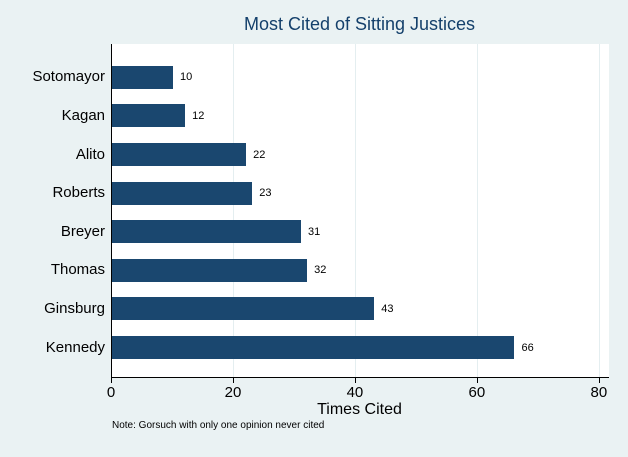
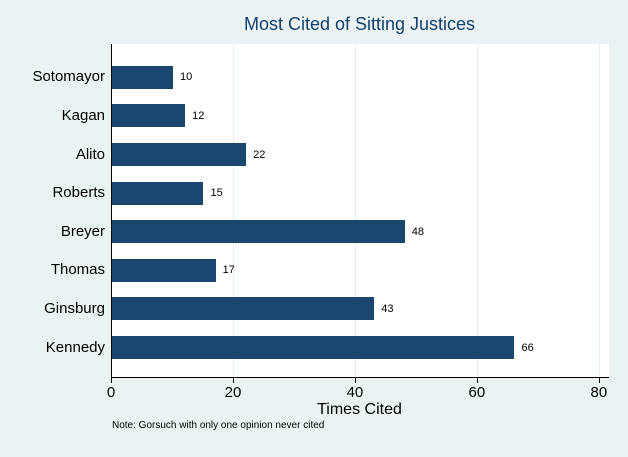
Roberts: 23 -> 15
Breyer: 31 -> 48
Thomas: 32 -> 17
